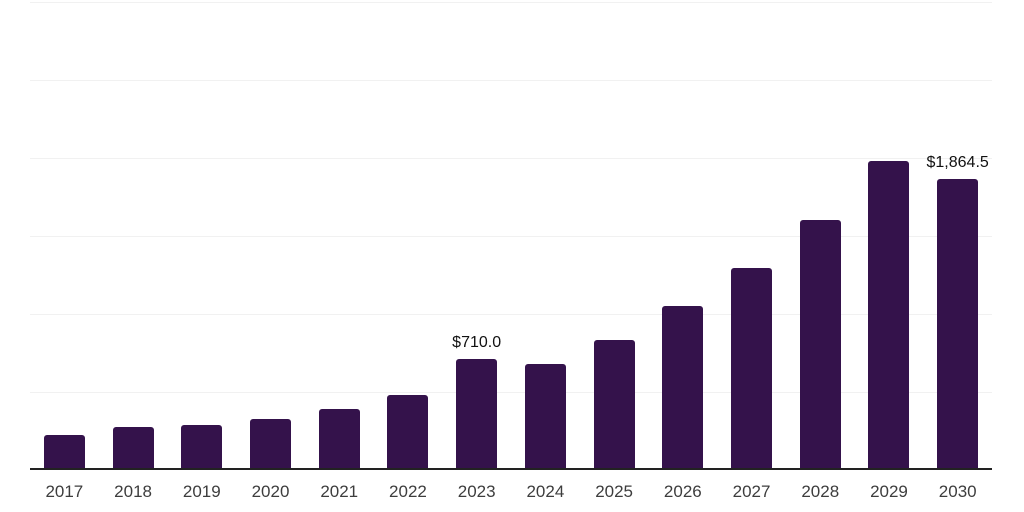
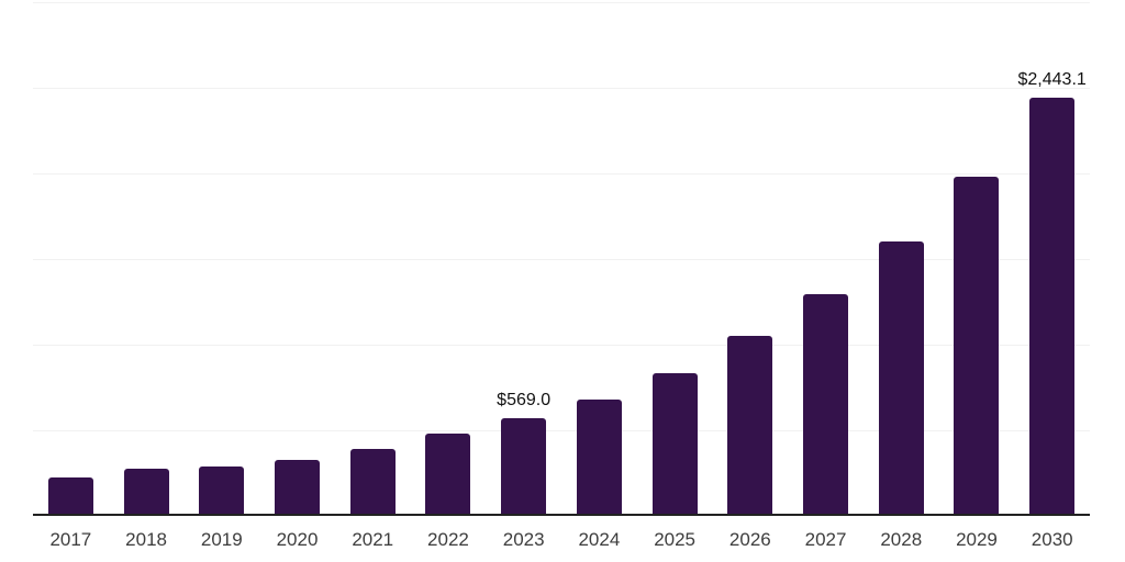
2023: $710.0 -> $569.0
2030: $1,864.5 -> $2,443.1
